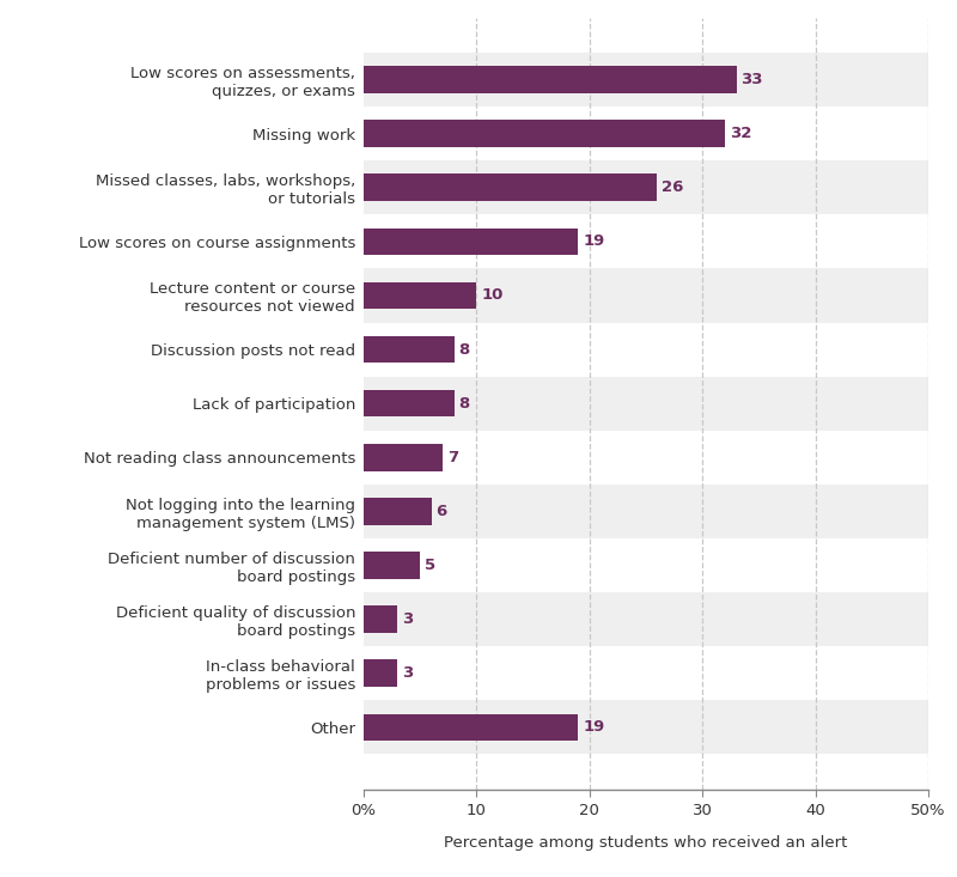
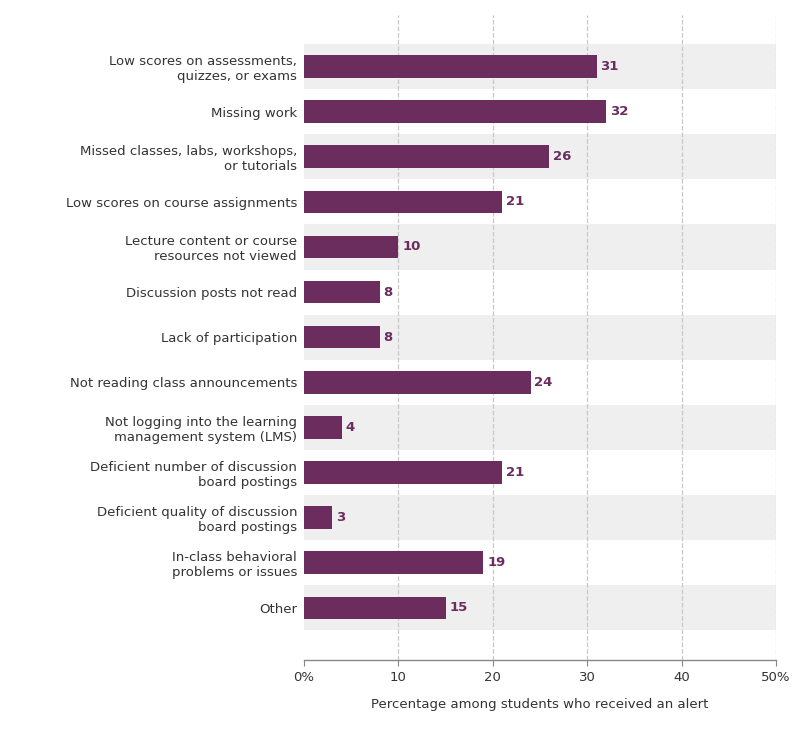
Low scores on assessments, quizzes, or exams: 33 -> 31
Low scores on course assignments: 19 -> 21
Not reading class announcements: 7 -> 24
Not logging into the learning management system (LMS): 6 -> 4
Deficient number of discussion board postings: 5 -> 21
In-class behavioral problems or issues: 3 -> 19
Other: 19 -> 15
